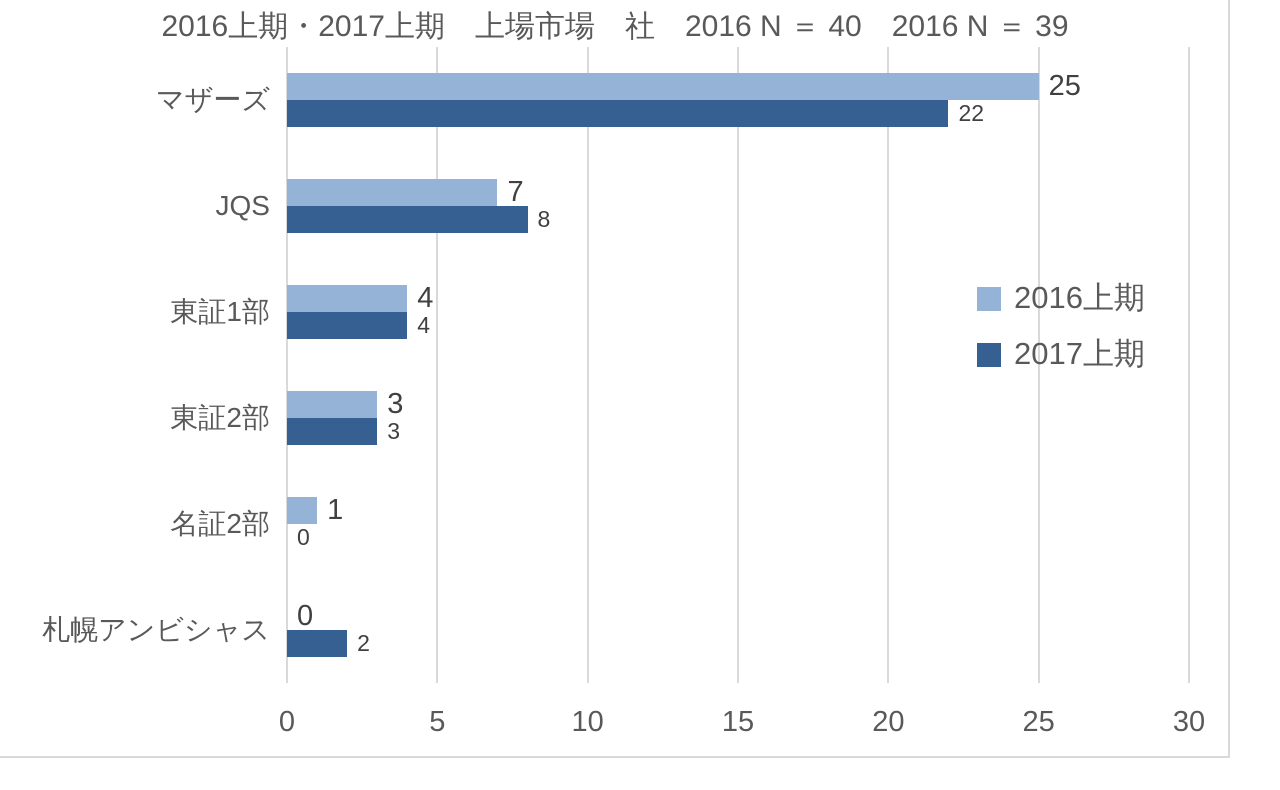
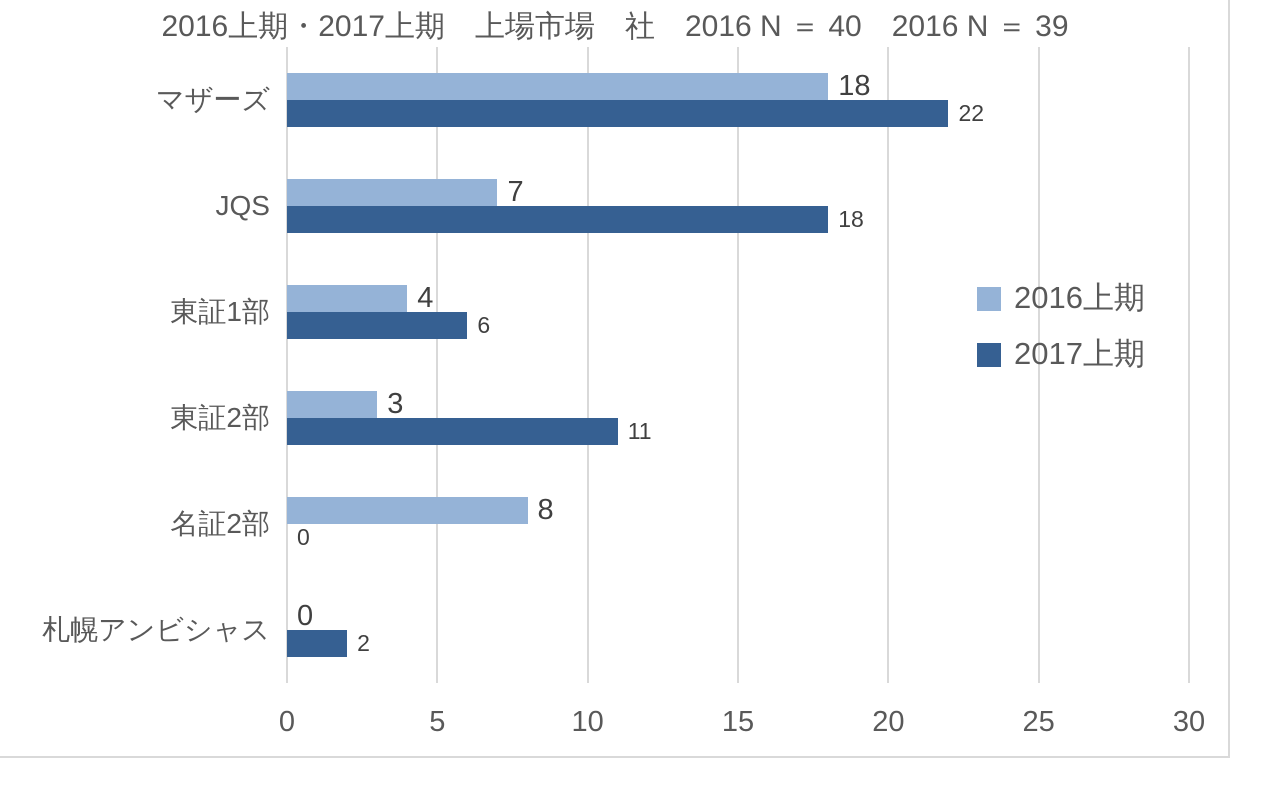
2016上期/マザーズ: 25 -> 18
2017上期/JQS: 8 -> 18
2017上期/東証1部: 4 -> 6
2017上期/東証2部: 3 -> 11
2016上期/名証2部: 1 -> 8
